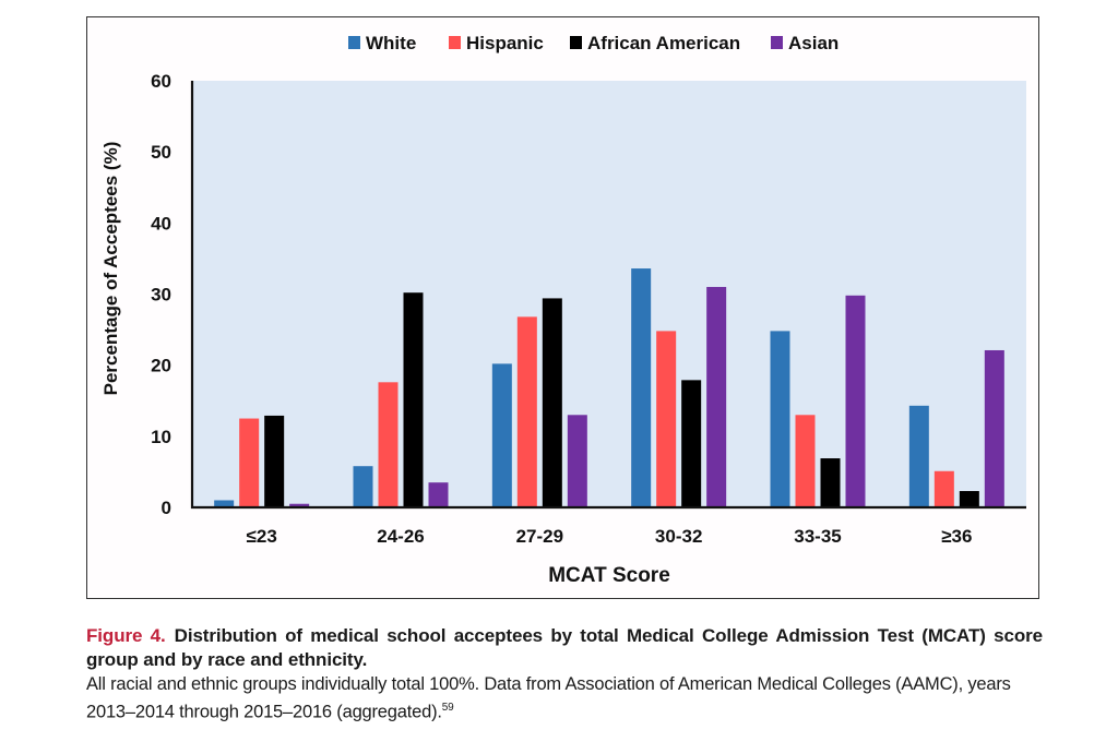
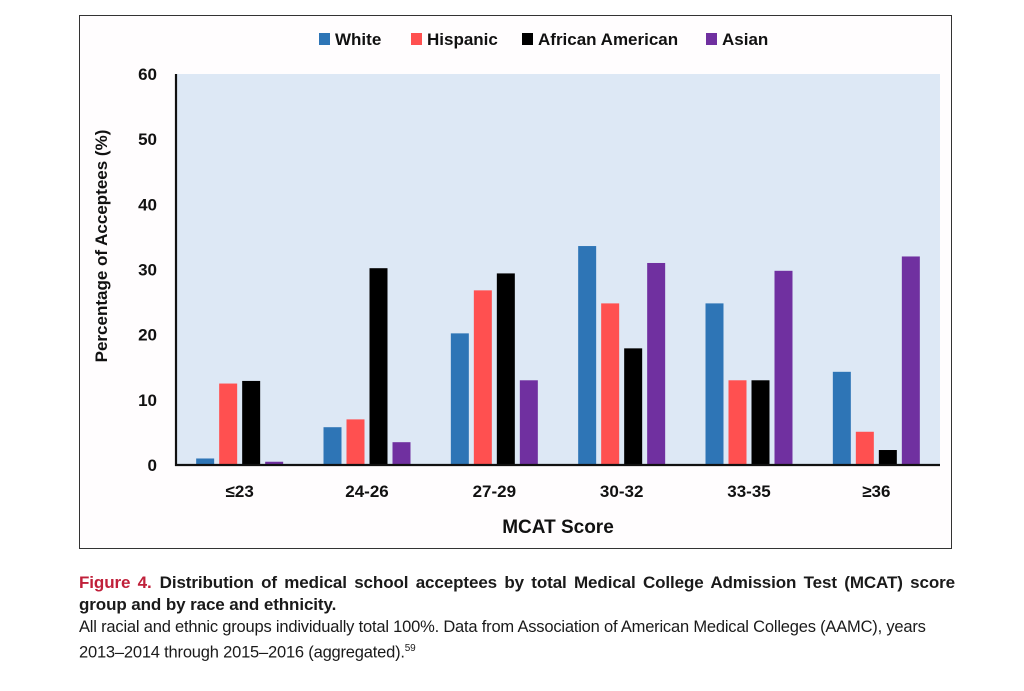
Hispanic/24-26: 18 -> 7
African American/33-35: 7 -> 13
Asian/≥36: 22 -> 32
